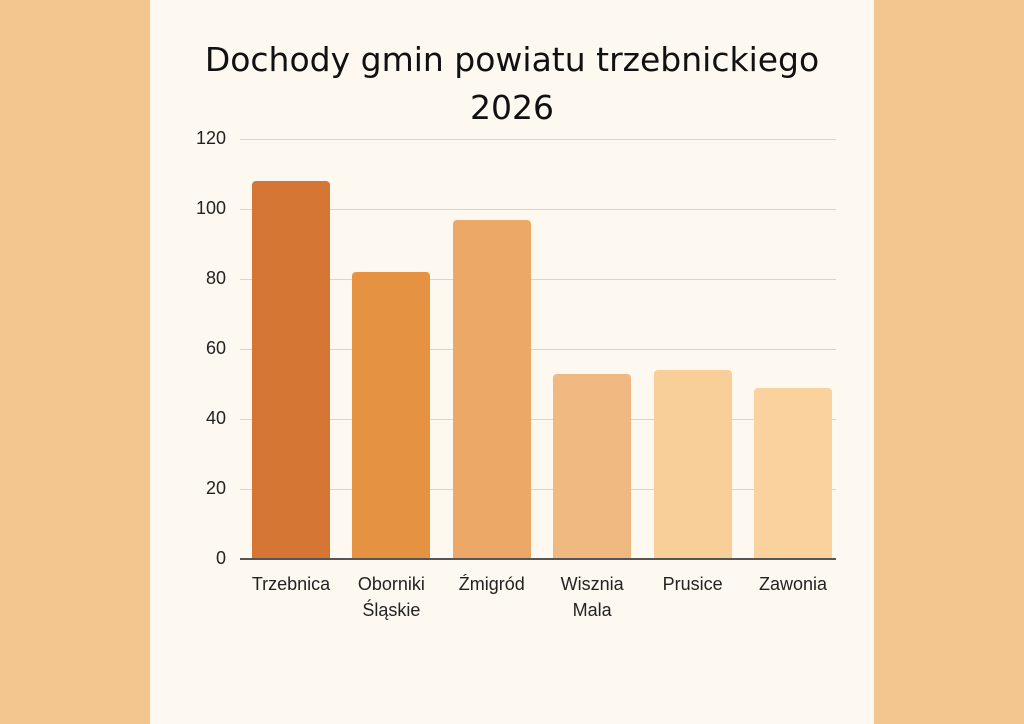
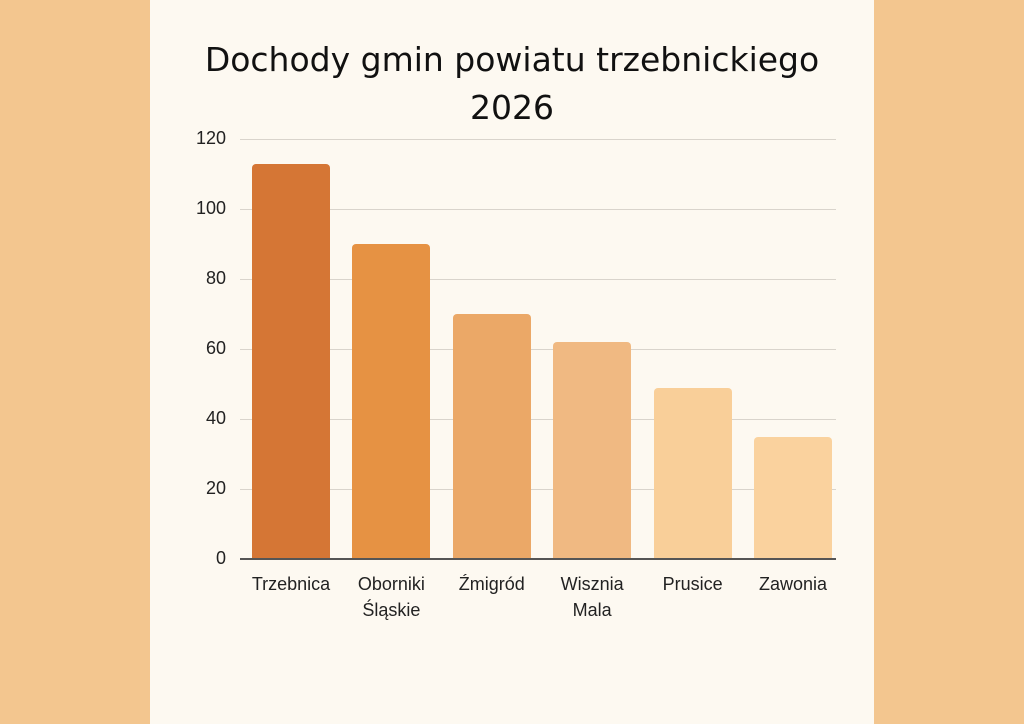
Trzebnica: 108 -> 113
Oborniki Śląskie: 82 -> 90
Źmigród: 97 -> 70
Wisznia Mala: 53 -> 62
Prusice: 54 -> 49
Zawonia: 49 -> 35
